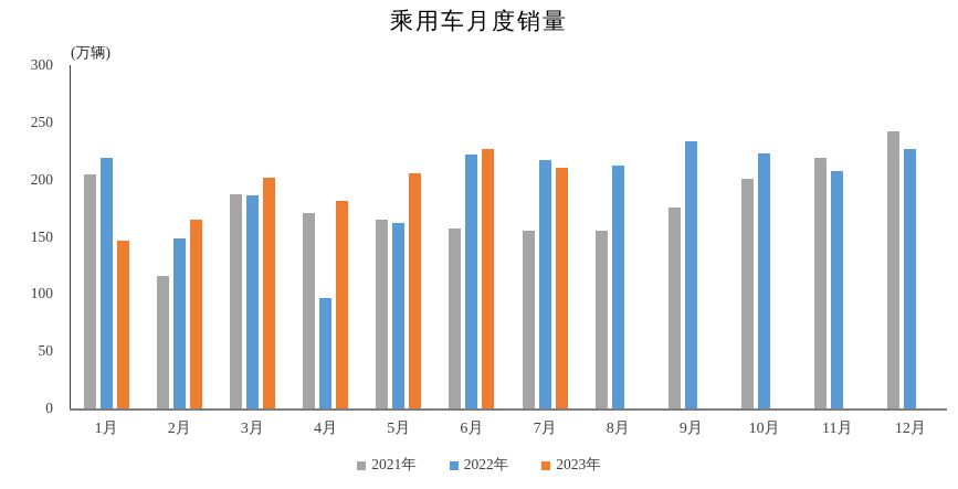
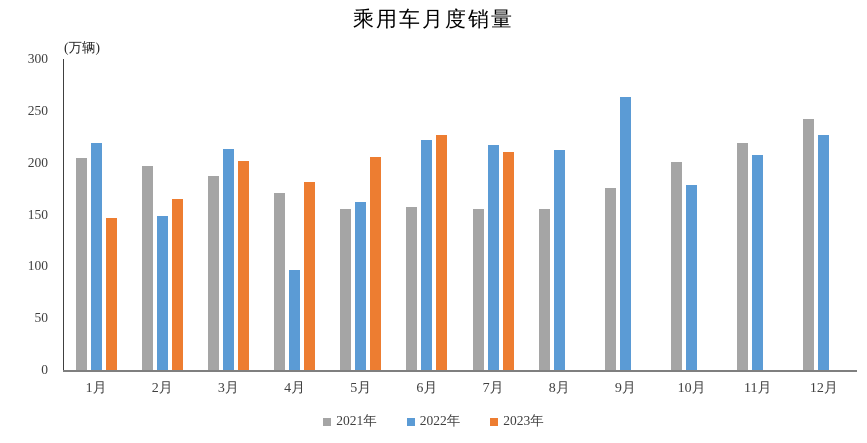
2021年/2月: 116 -> 197
2022年/3月: 186 -> 213
2021年/5月: 165 -> 155
2022年/9月: 233 -> 263
2022年/10月: 223 -> 178
